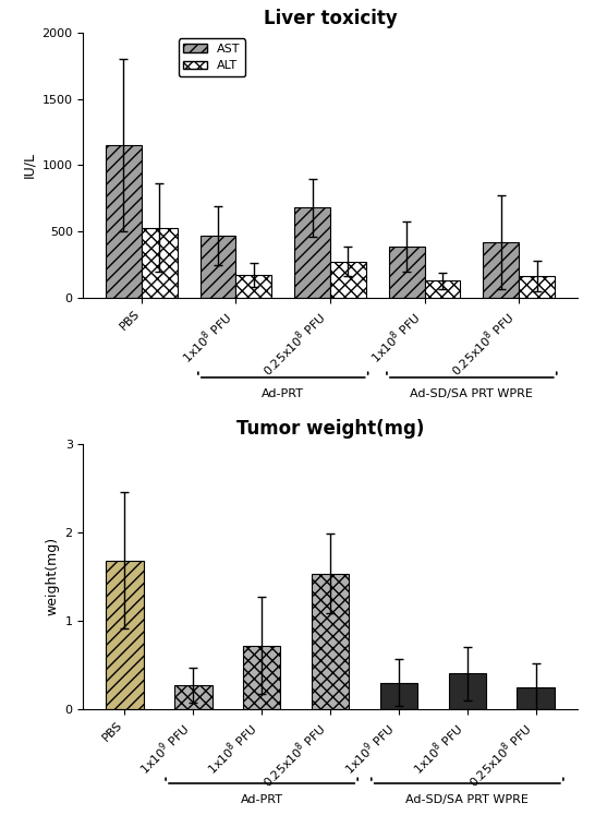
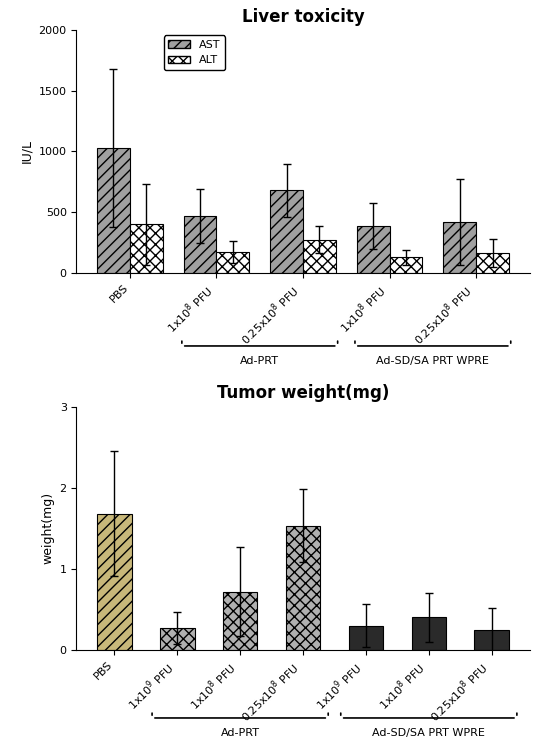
Liver toxicity/AST/PBS: 1150 -> 1030
Liver toxicity/ALT/PBS: 530 -> 400
